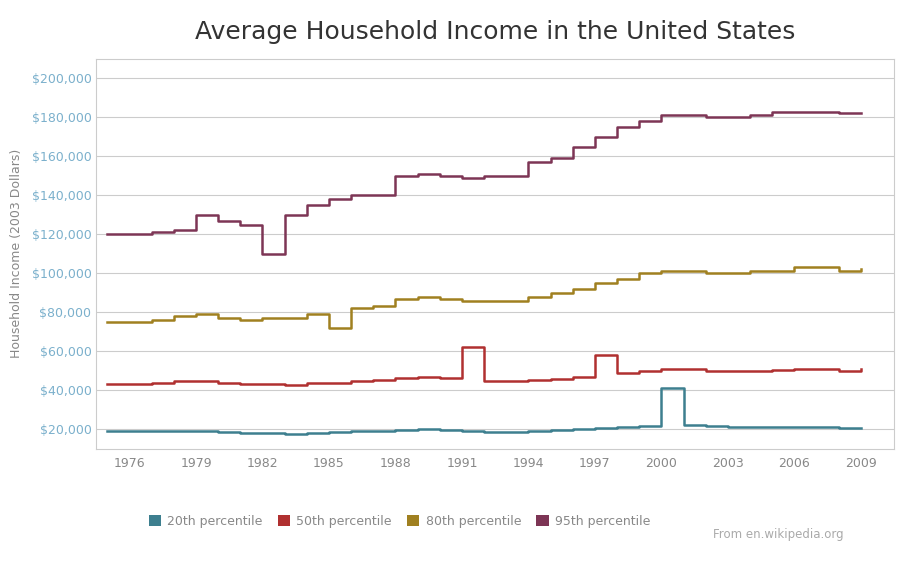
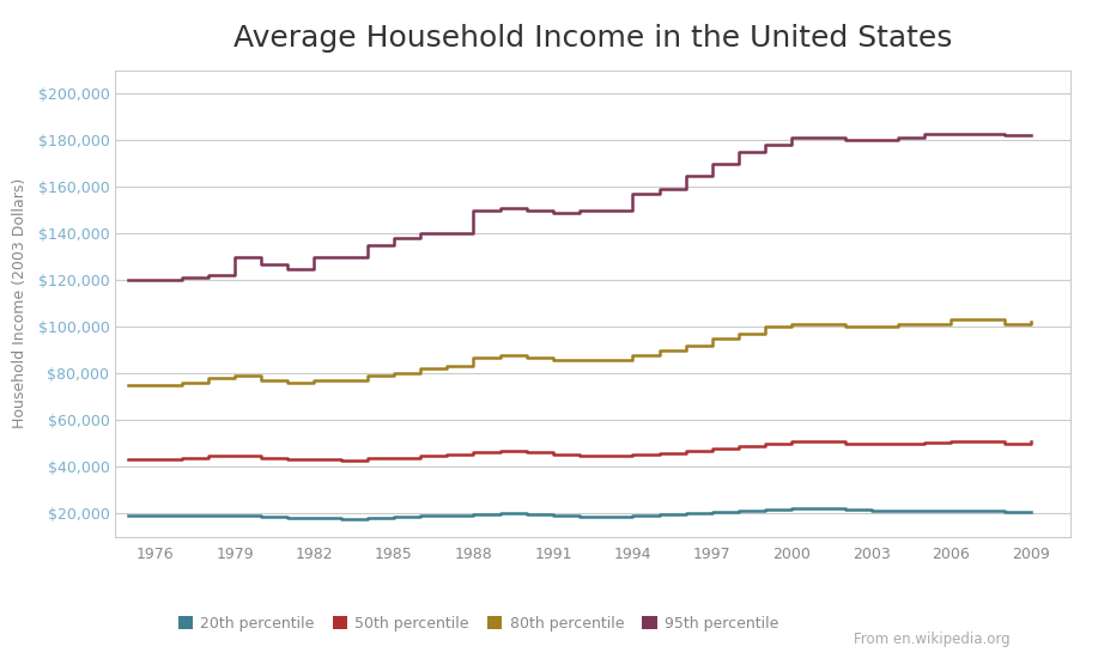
95th percentile/1982: $110,000 -> $130,000
80th percentile/1985: $72,000 -> $80,000
50th percentile/1991: $62,000 -> $46,000
50th percentile/1997: $58,000 -> $48,000
20th percentile/2000: $41,000 -> $22,000
